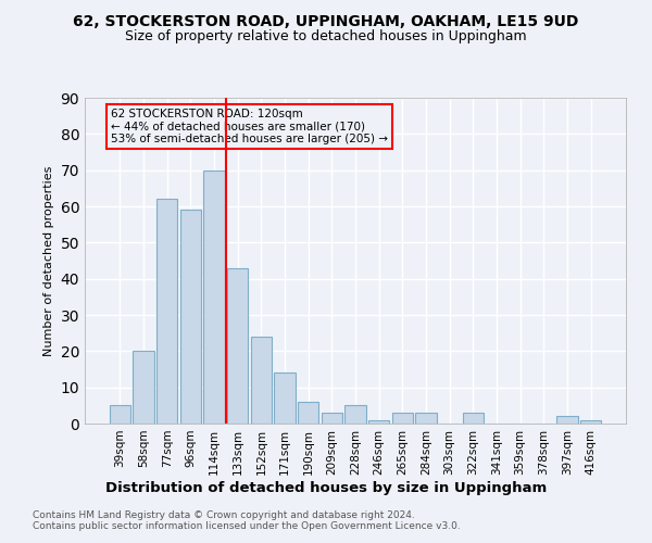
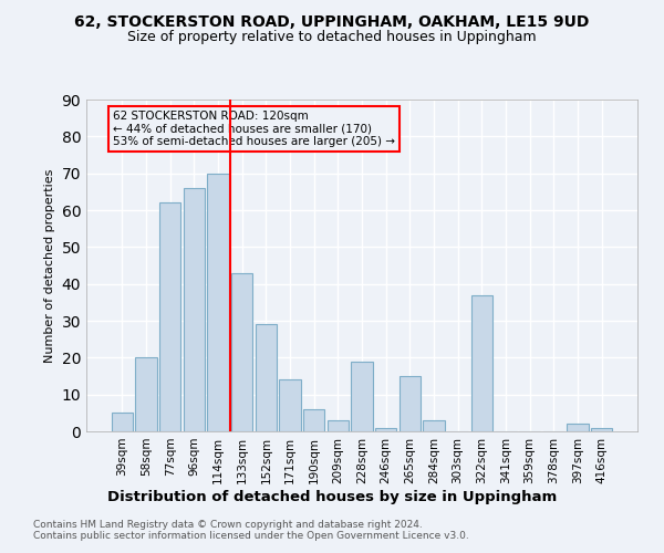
96sqm: 59 -> 66
152sqm: 24 -> 29
228sqm: 5 -> 19
265sqm: 3 -> 15
322sqm: 3 -> 37
